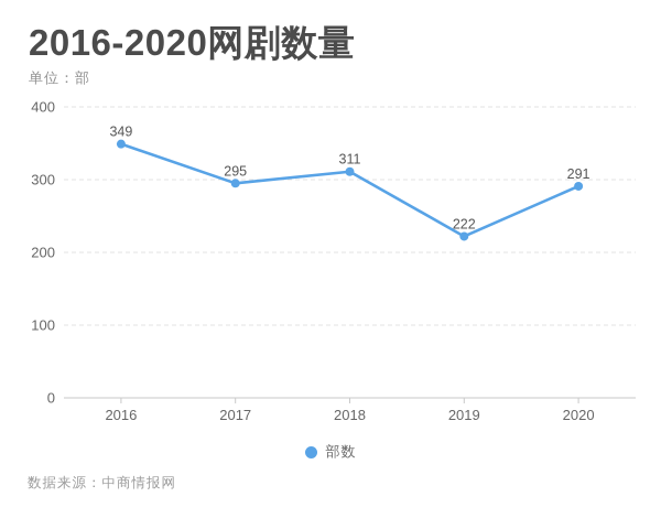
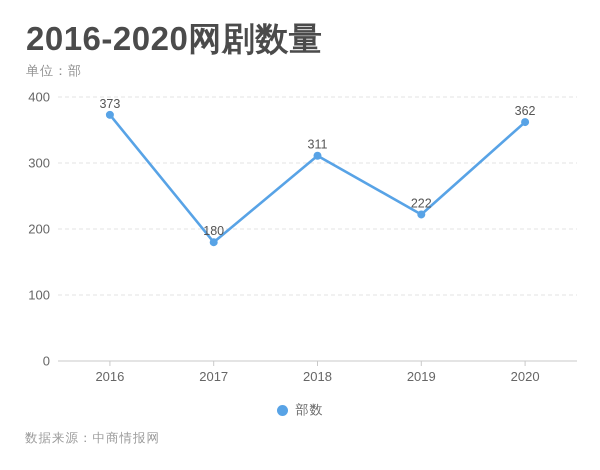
2016: 349 -> 373
2017: 295 -> 180
2020: 291 -> 362
